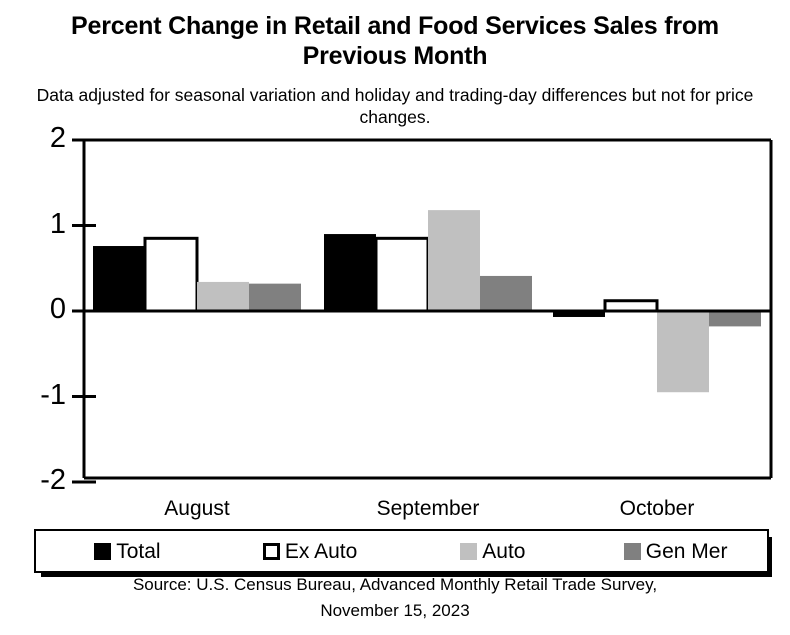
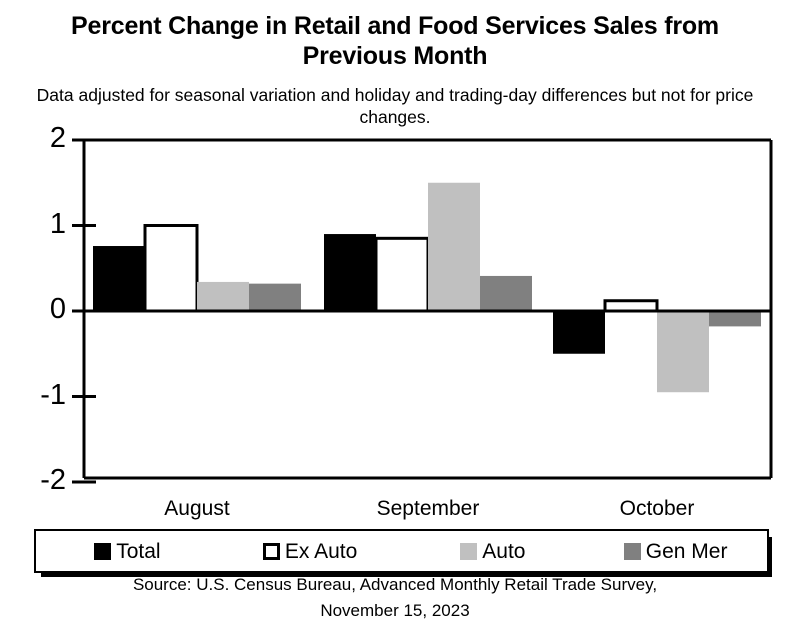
Ex Auto/August: 0.8 -> 1.0
Auto/September: 1.2 -> 1.5
Total/October: -0.1 -> -0.5
